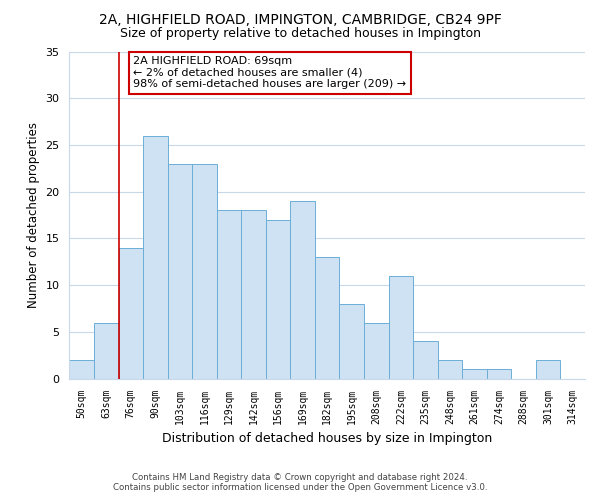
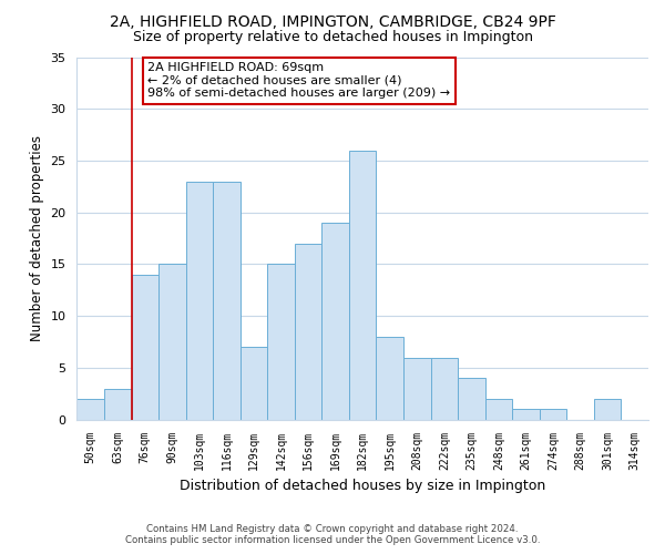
63sqm: 6 -> 3
90sqm: 26 -> 15
129sqm: 18 -> 7
142sqm: 18 -> 15
182sqm: 13 -> 26
222sqm: 11 -> 6
